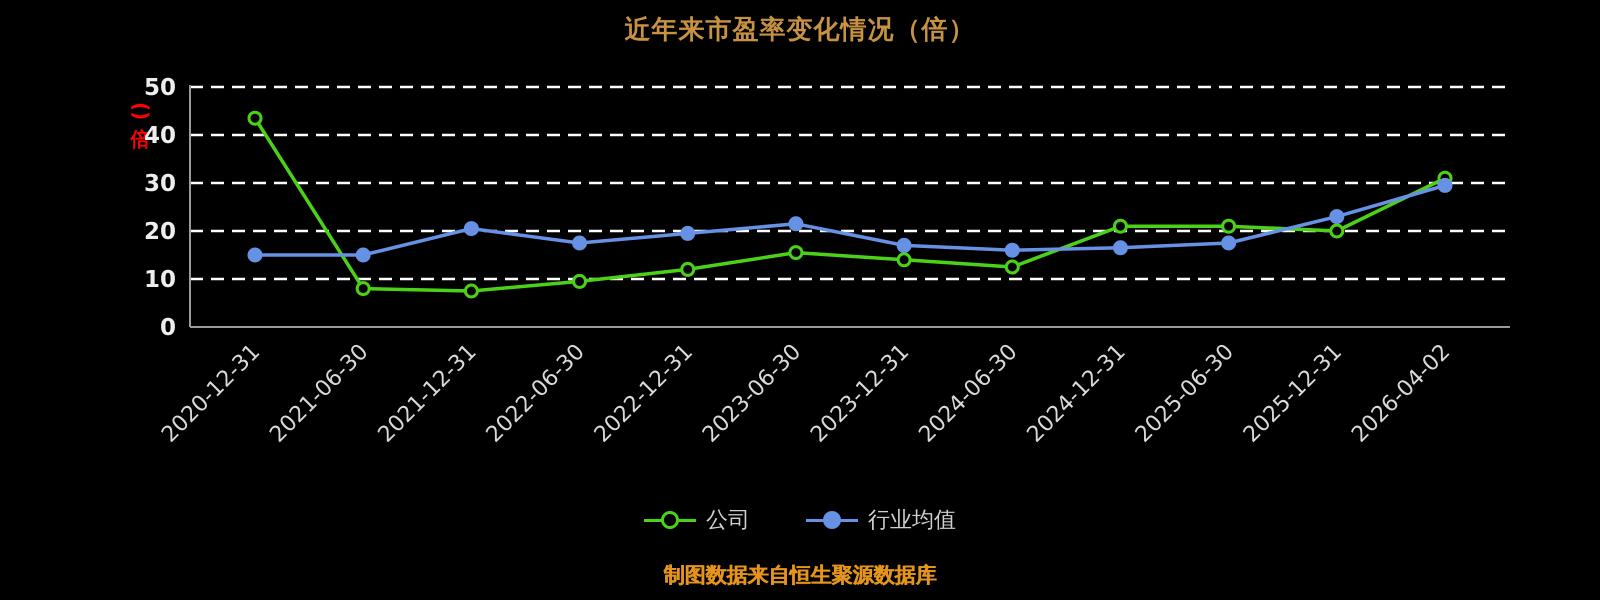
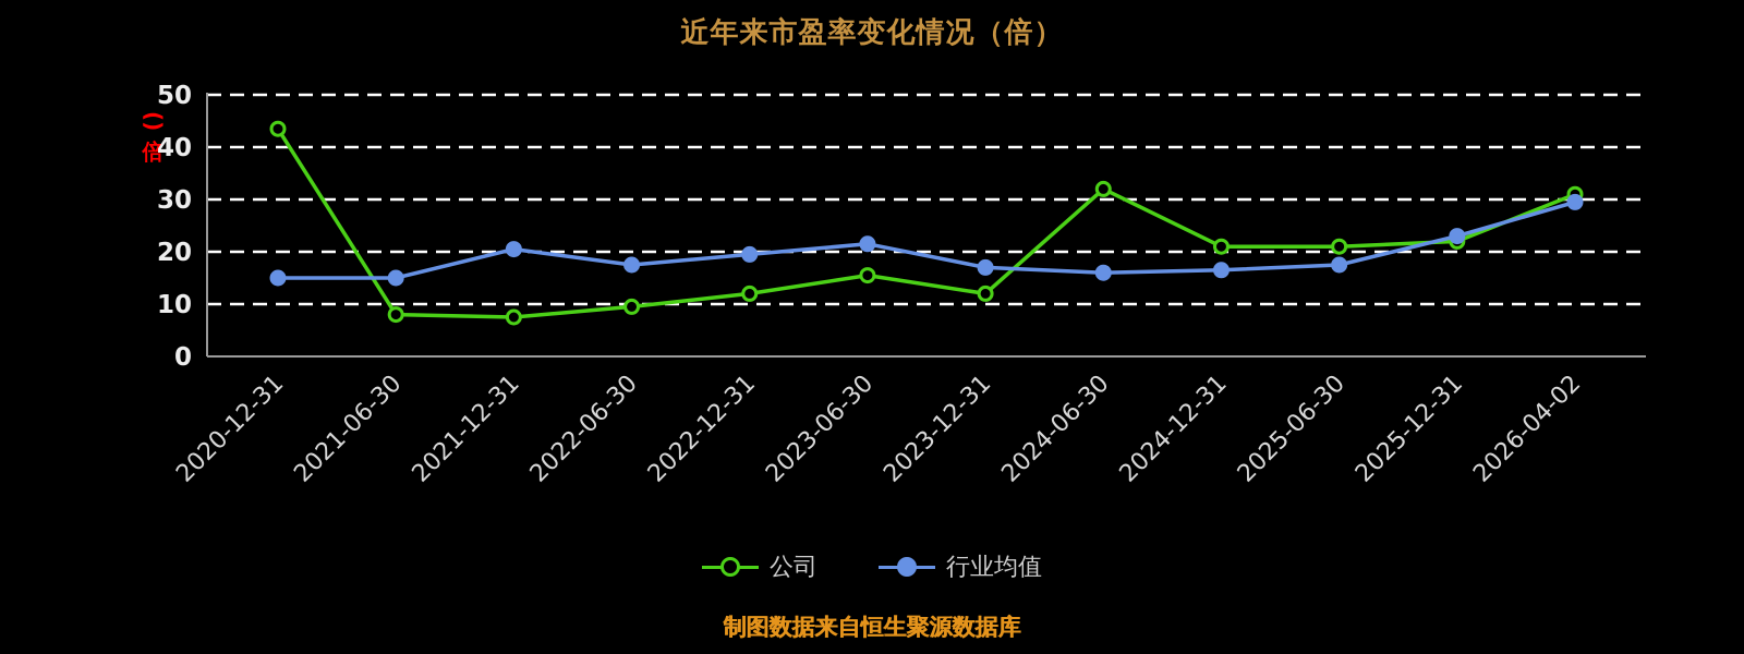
公司/2023-12-31: 14 -> 12
公司/2024-06-30: 12 -> 32
公司/2025-12-31: 20 -> 22
